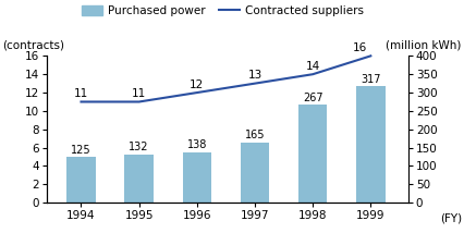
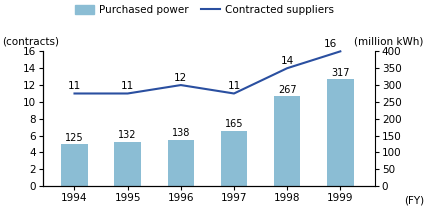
Contracted suppliers/1997: 13 -> 11
